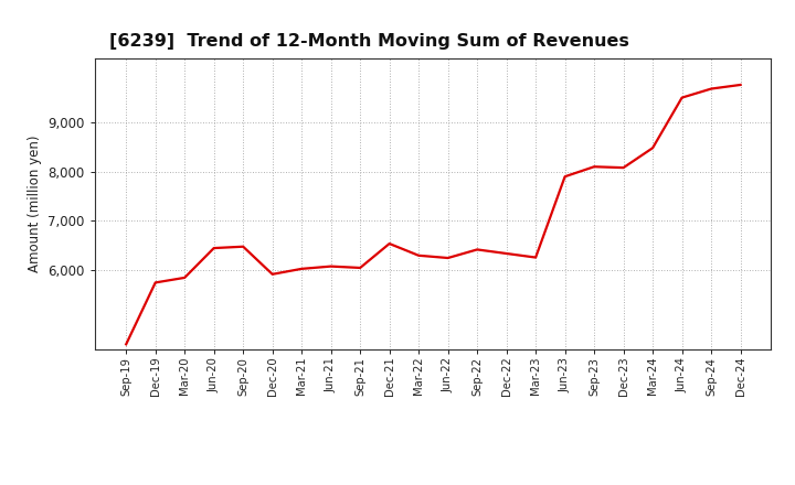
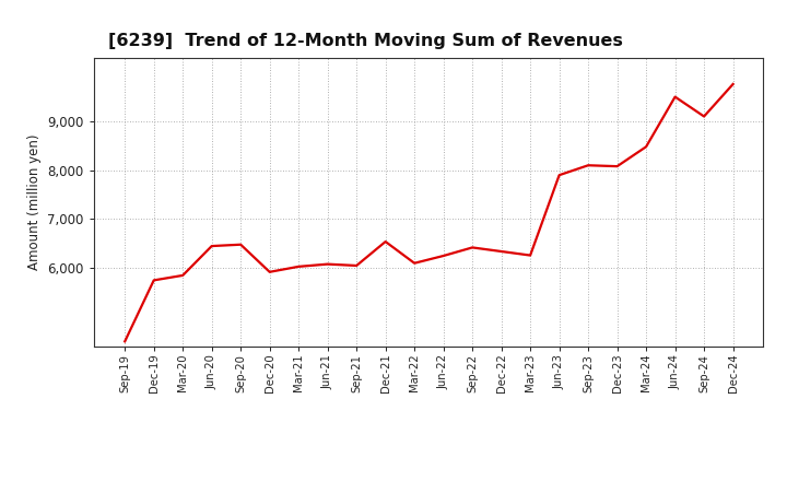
Mar-22: 6,300 -> 6,100
Sep-24: 9,680 -> 9,100
